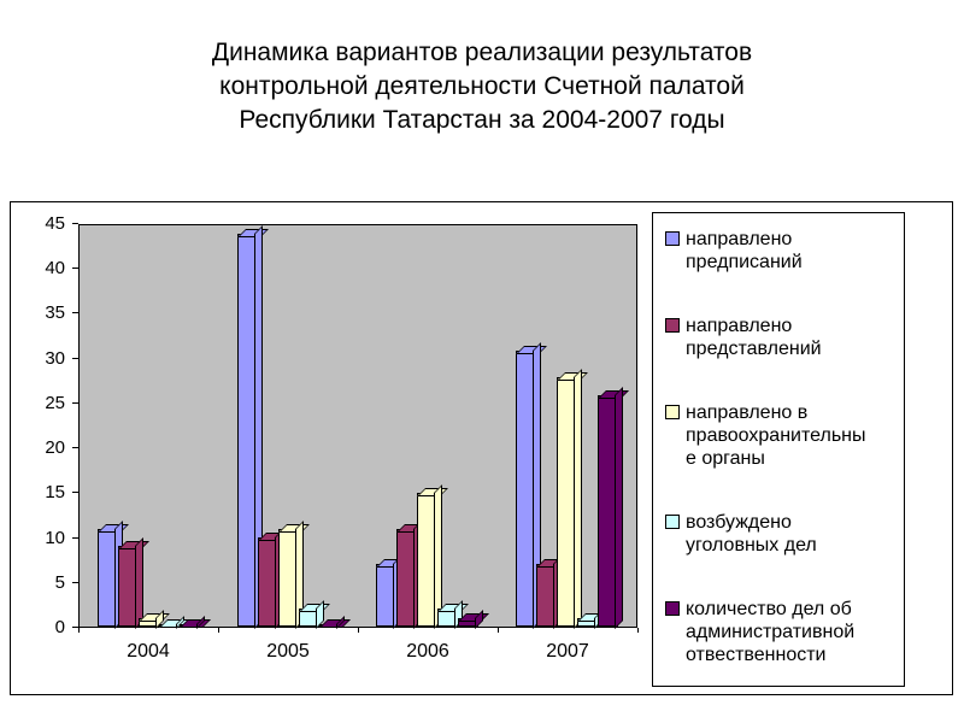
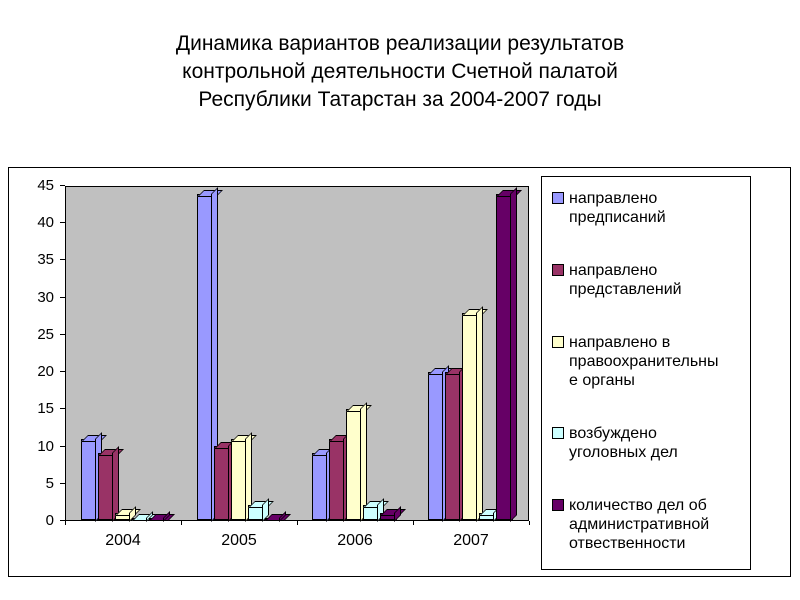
направлено предписаний/2006: 7 -> 9
направлено предписаний/2007: 31 -> 20
направлено представлений/2007: 7 -> 20
количество дел об административной отвественности/2007: 26 -> 44
